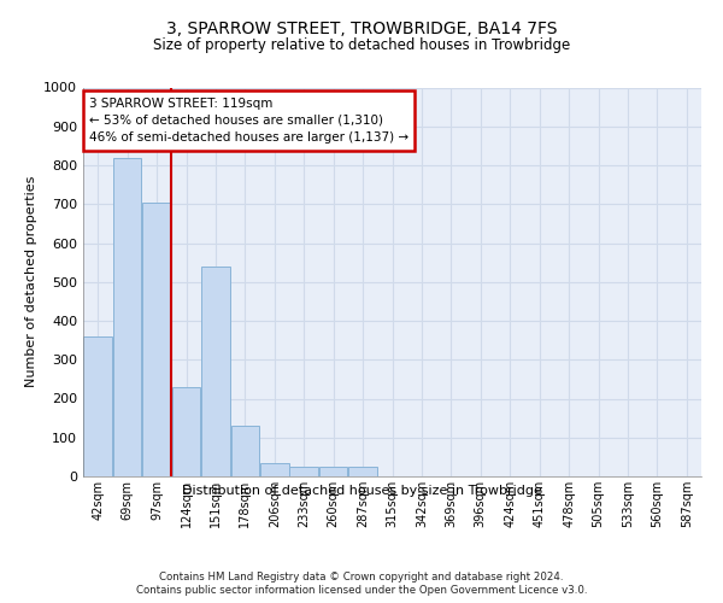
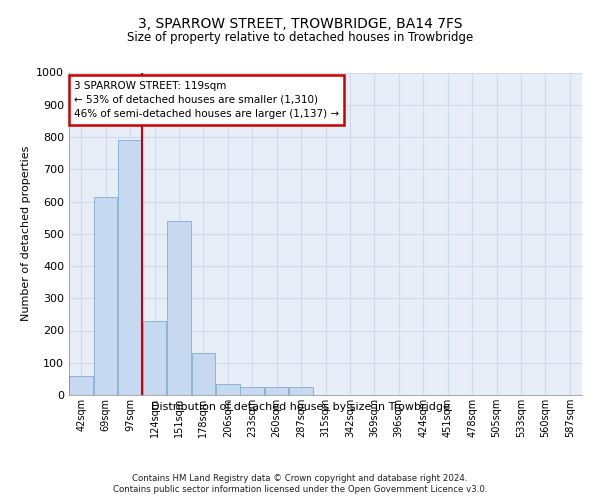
42sqm: 360 -> 60
69sqm: 820 -> 615
97sqm: 705 -> 790
